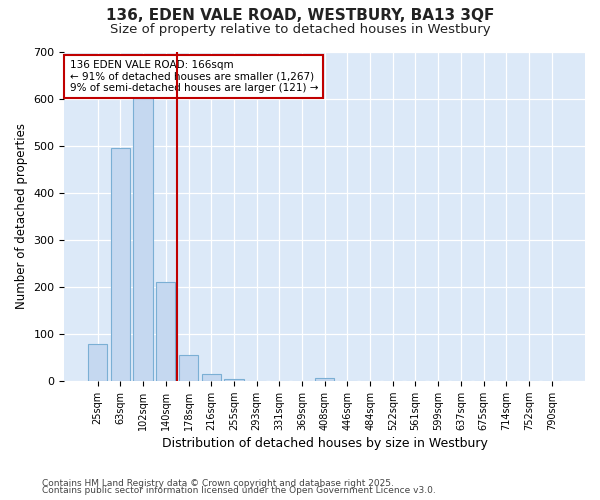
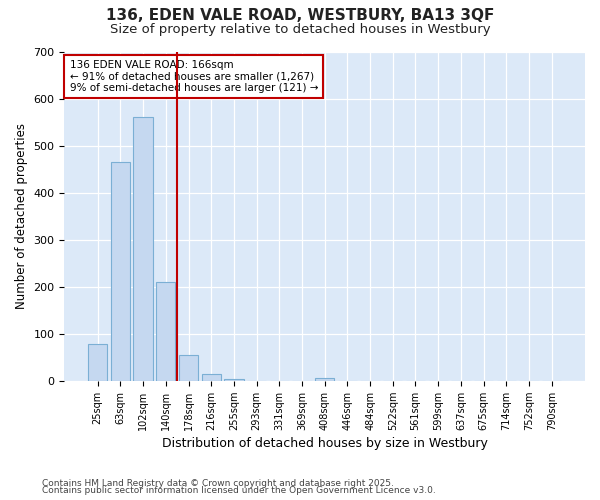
63sqm: 495 -> 465
102sqm: 605 -> 560
